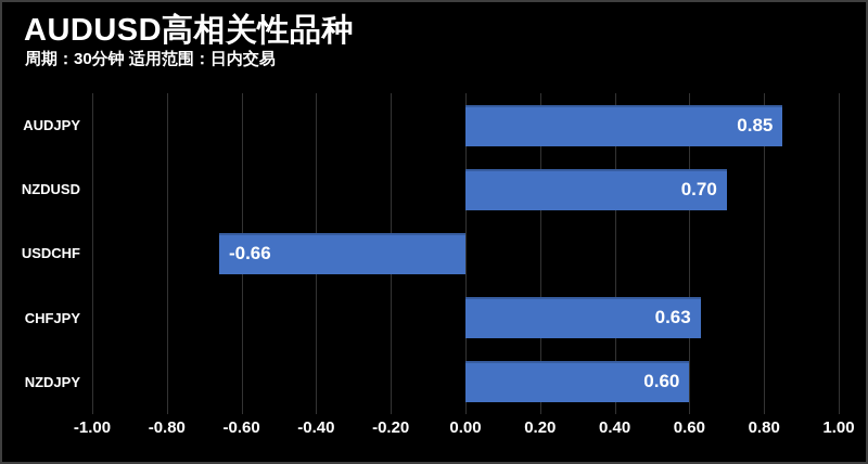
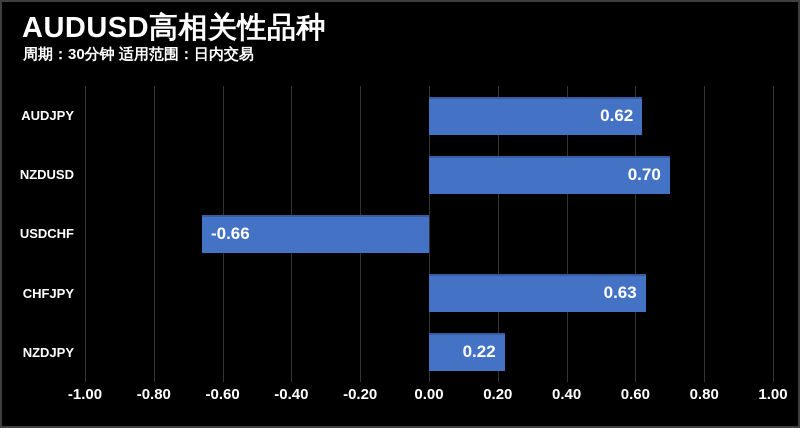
AUDJPY: 0.85 -> 0.62
NZDJPY: 0.60 -> 0.22
